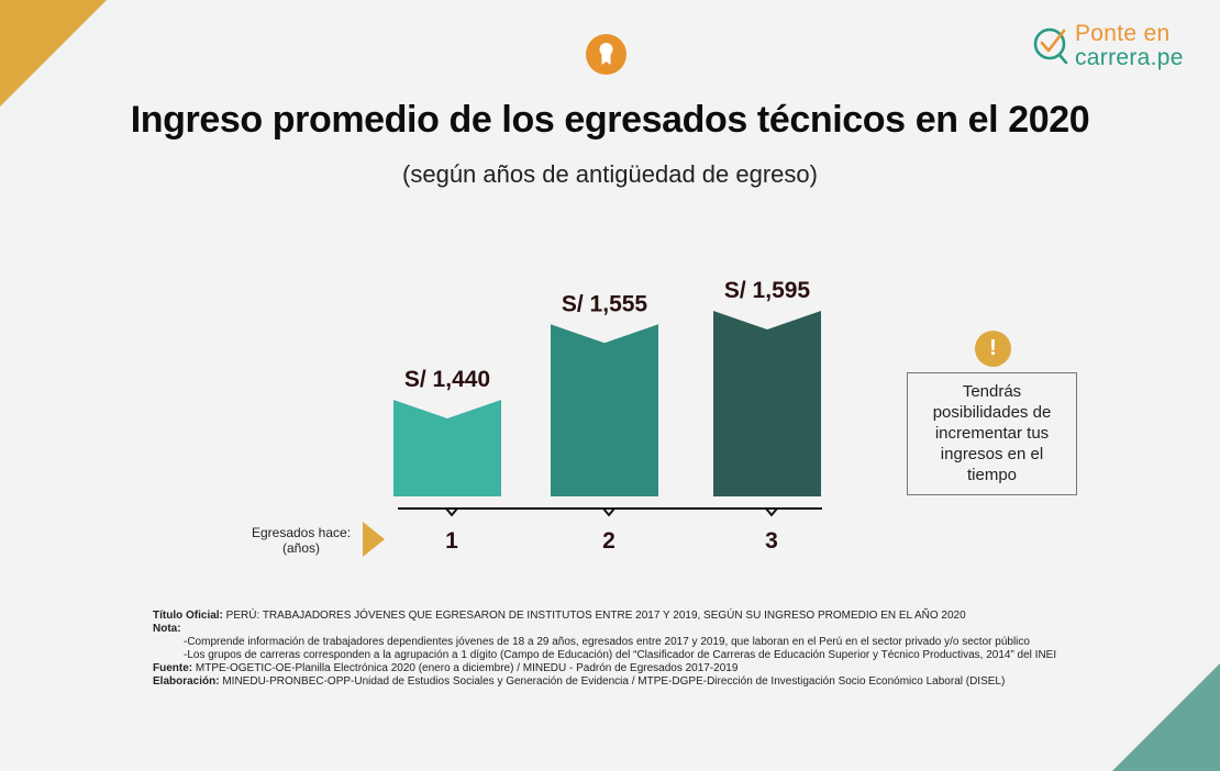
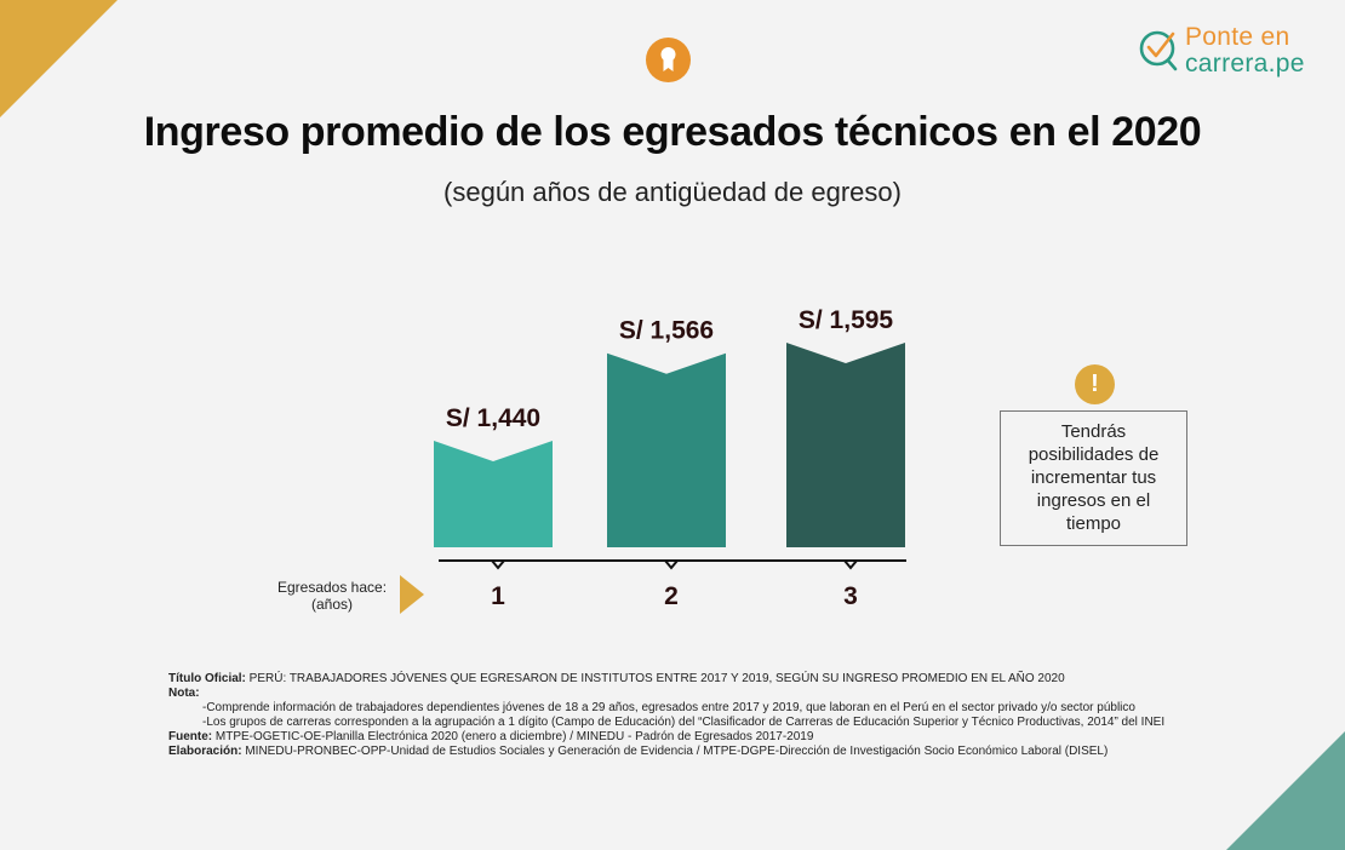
2: 1,555 -> 1,566
